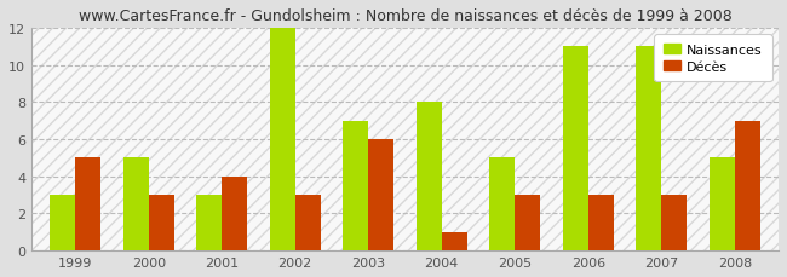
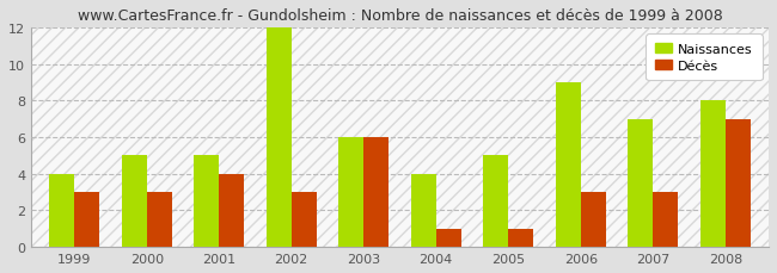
Naissances/1999: 3 -> 4
Décès/1999: 5 -> 3
Naissances/2001: 3 -> 5
Naissances/2003: 7 -> 6
Naissances/2004: 8 -> 4
Décès/2005: 3 -> 1
Naissances/2006: 11 -> 9
Naissances/2007: 11 -> 7
Naissances/2008: 5 -> 8
